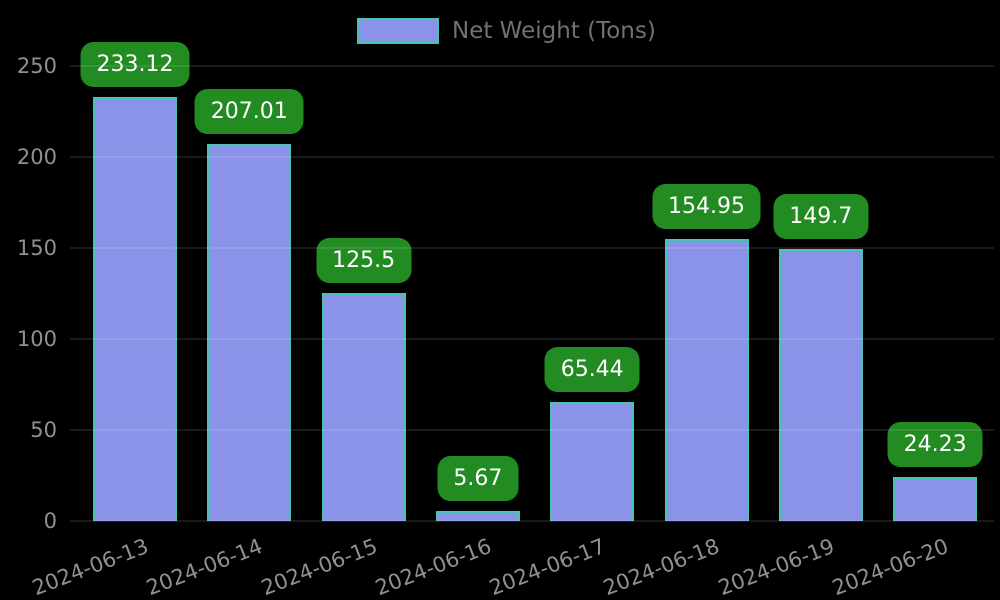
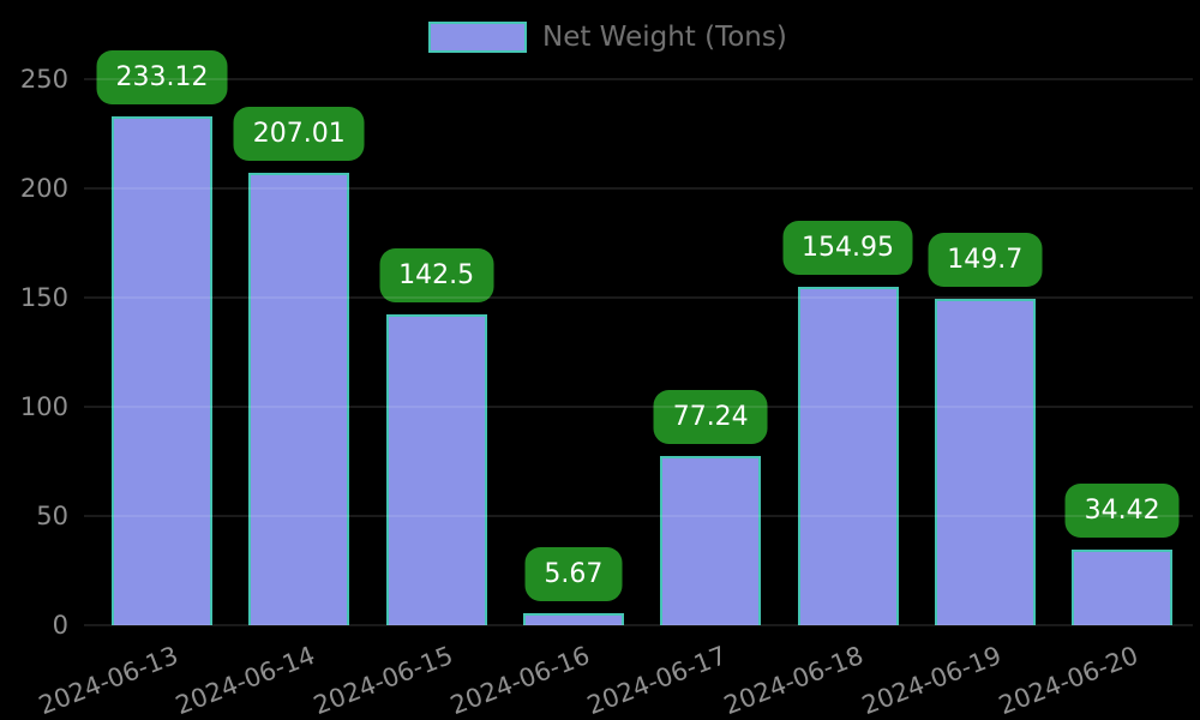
2024-06-15: 125.5 -> 142.5
2024-06-17: 65.44 -> 77.24
2024-06-20: 24.23 -> 34.42
